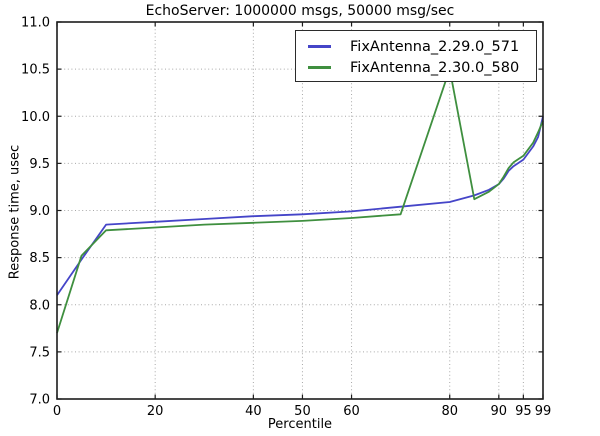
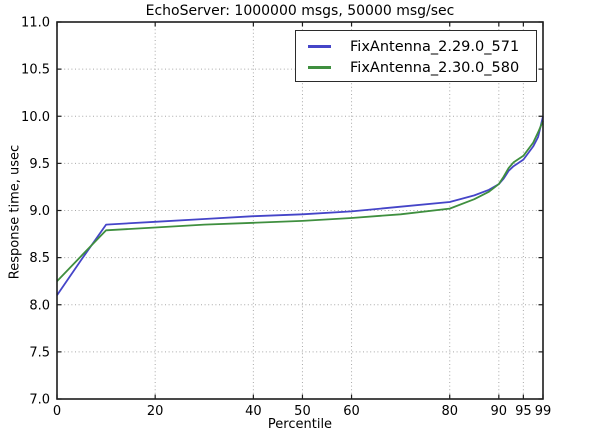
FixAntenna_2.30.0_580/0: 7.7 -> 8.2
FixAntenna_2.30.0_580/80: 10.5 -> 9.0
